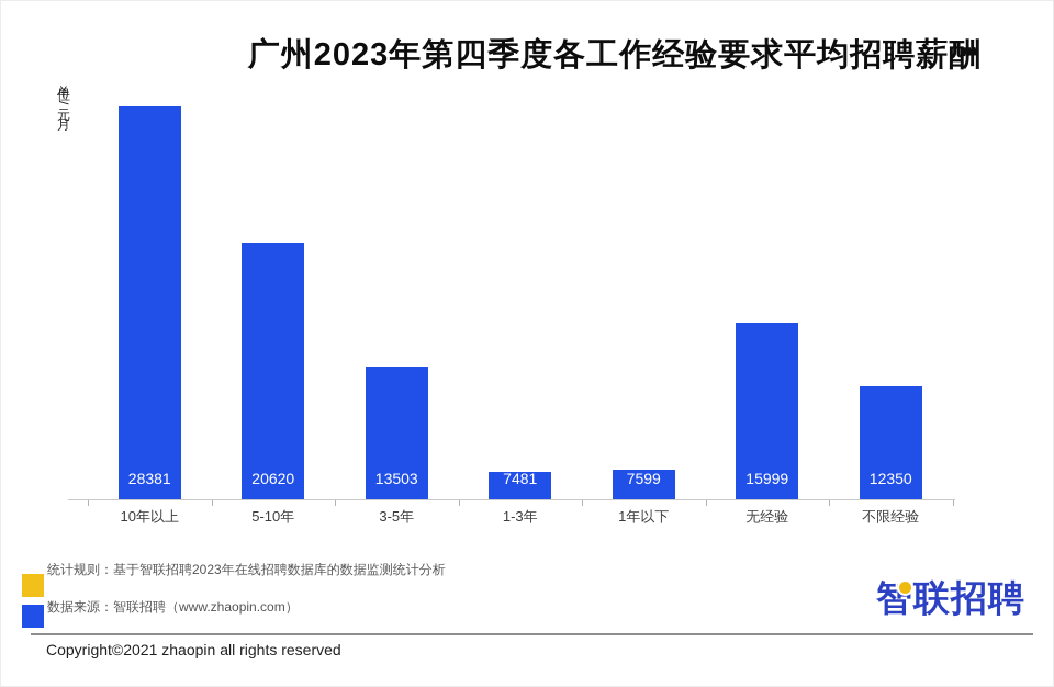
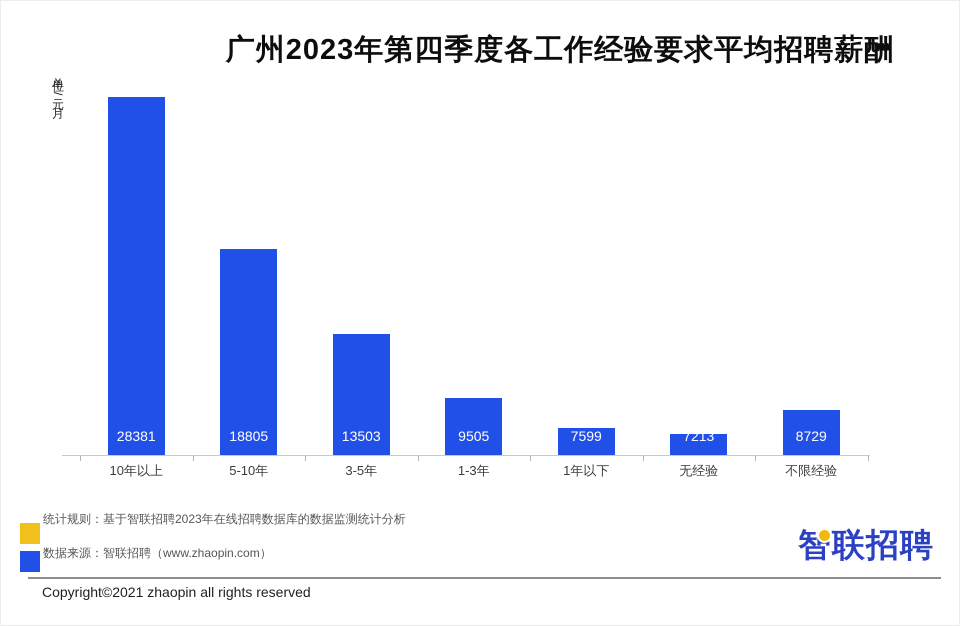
5-10年: 20620 -> 18805
1-3年: 7481 -> 9505
无经验: 15999 -> 7213
不限经验: 12350 -> 8729
